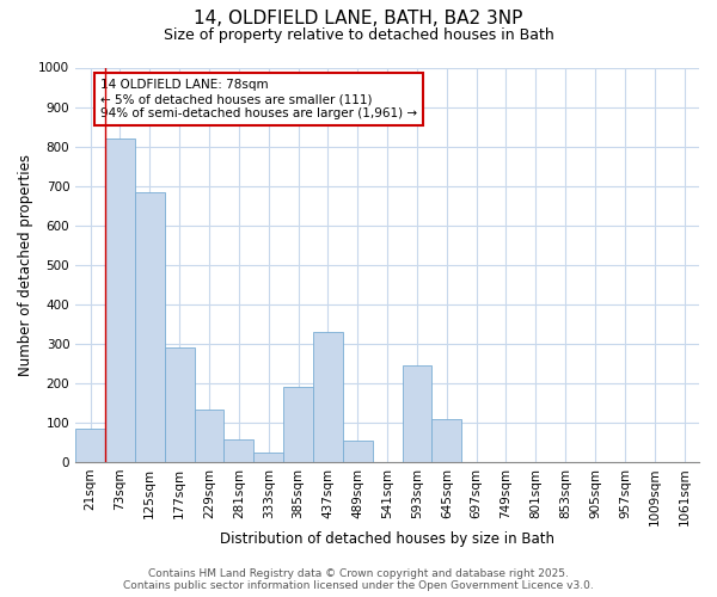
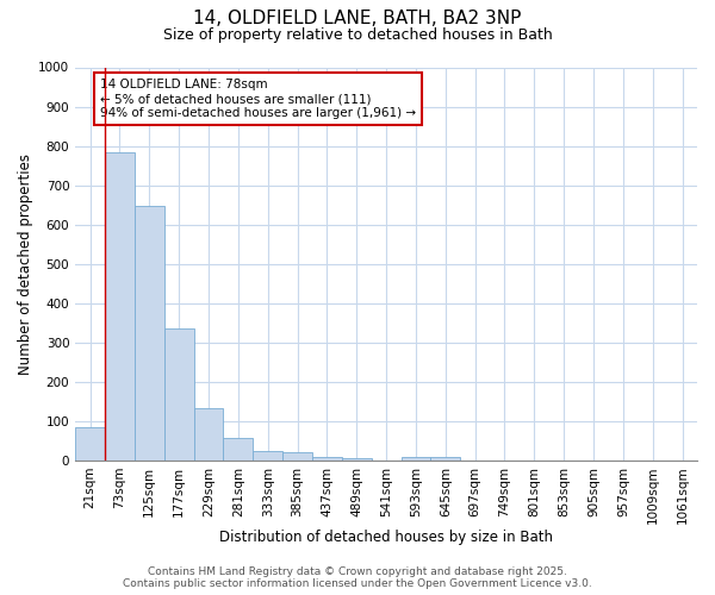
73sqm: 820 -> 785
125sqm: 685 -> 648
177sqm: 290 -> 335
385sqm: 190 -> 20
437sqm: 330 -> 10
489sqm: 55 -> 6
593sqm: 245 -> 10
645sqm: 110 -> 10
